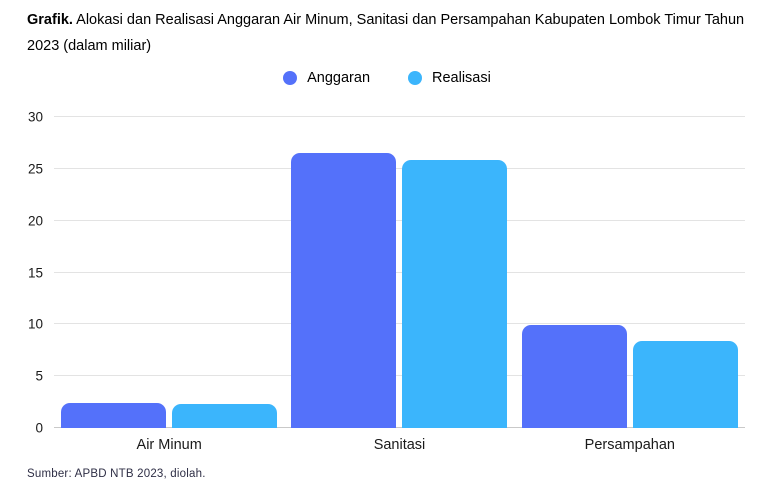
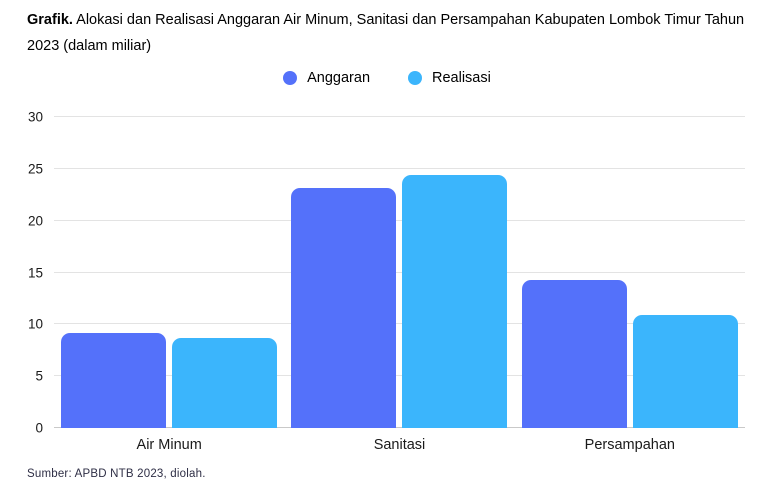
Anggaran/Air Minum: 2.4 -> 9.2
Realisasi/Air Minum: 2.3 -> 8.7
Anggaran/Sanitasi: 26.5 -> 23.2
Realisasi/Sanitasi: 25.9 -> 24.4
Anggaran/Persampahan: 9.9 -> 14.3
Realisasi/Persampahan: 8.4 -> 10.9
